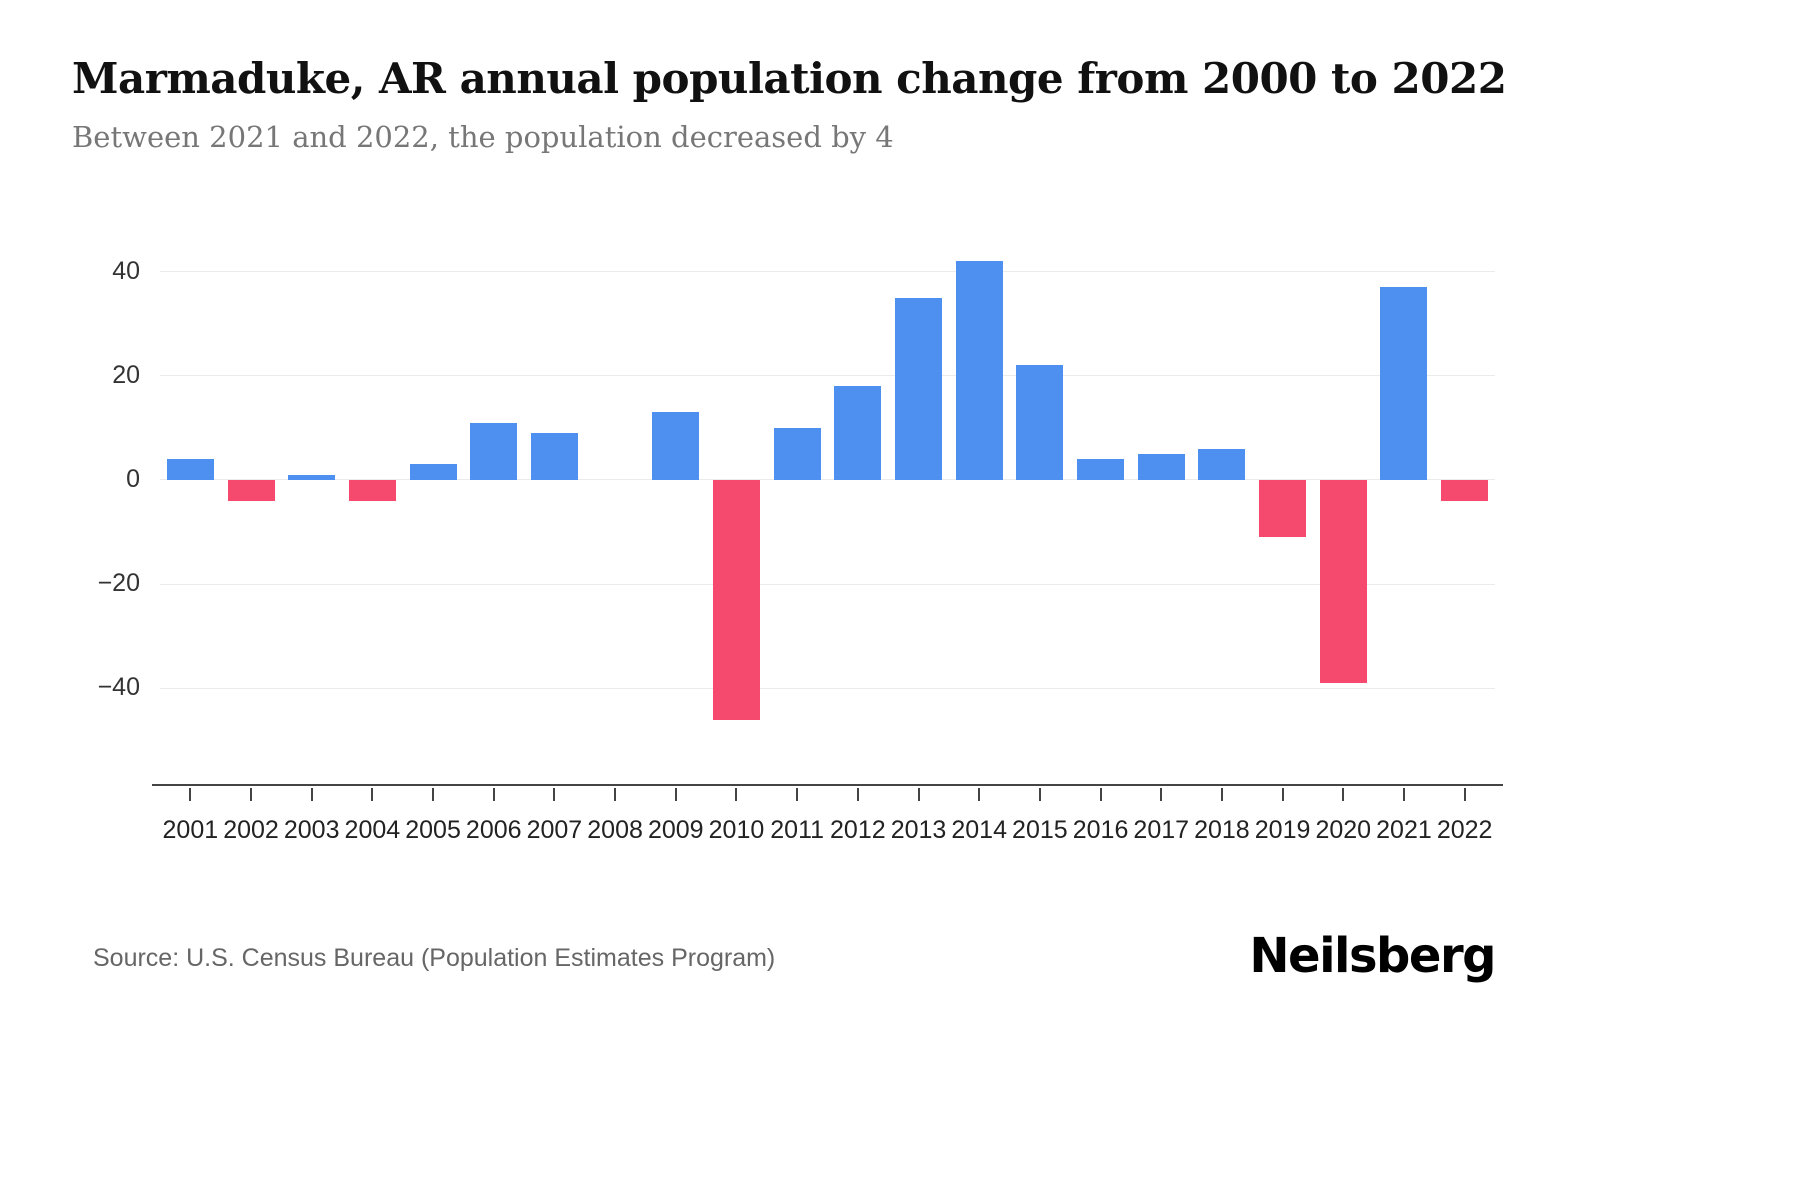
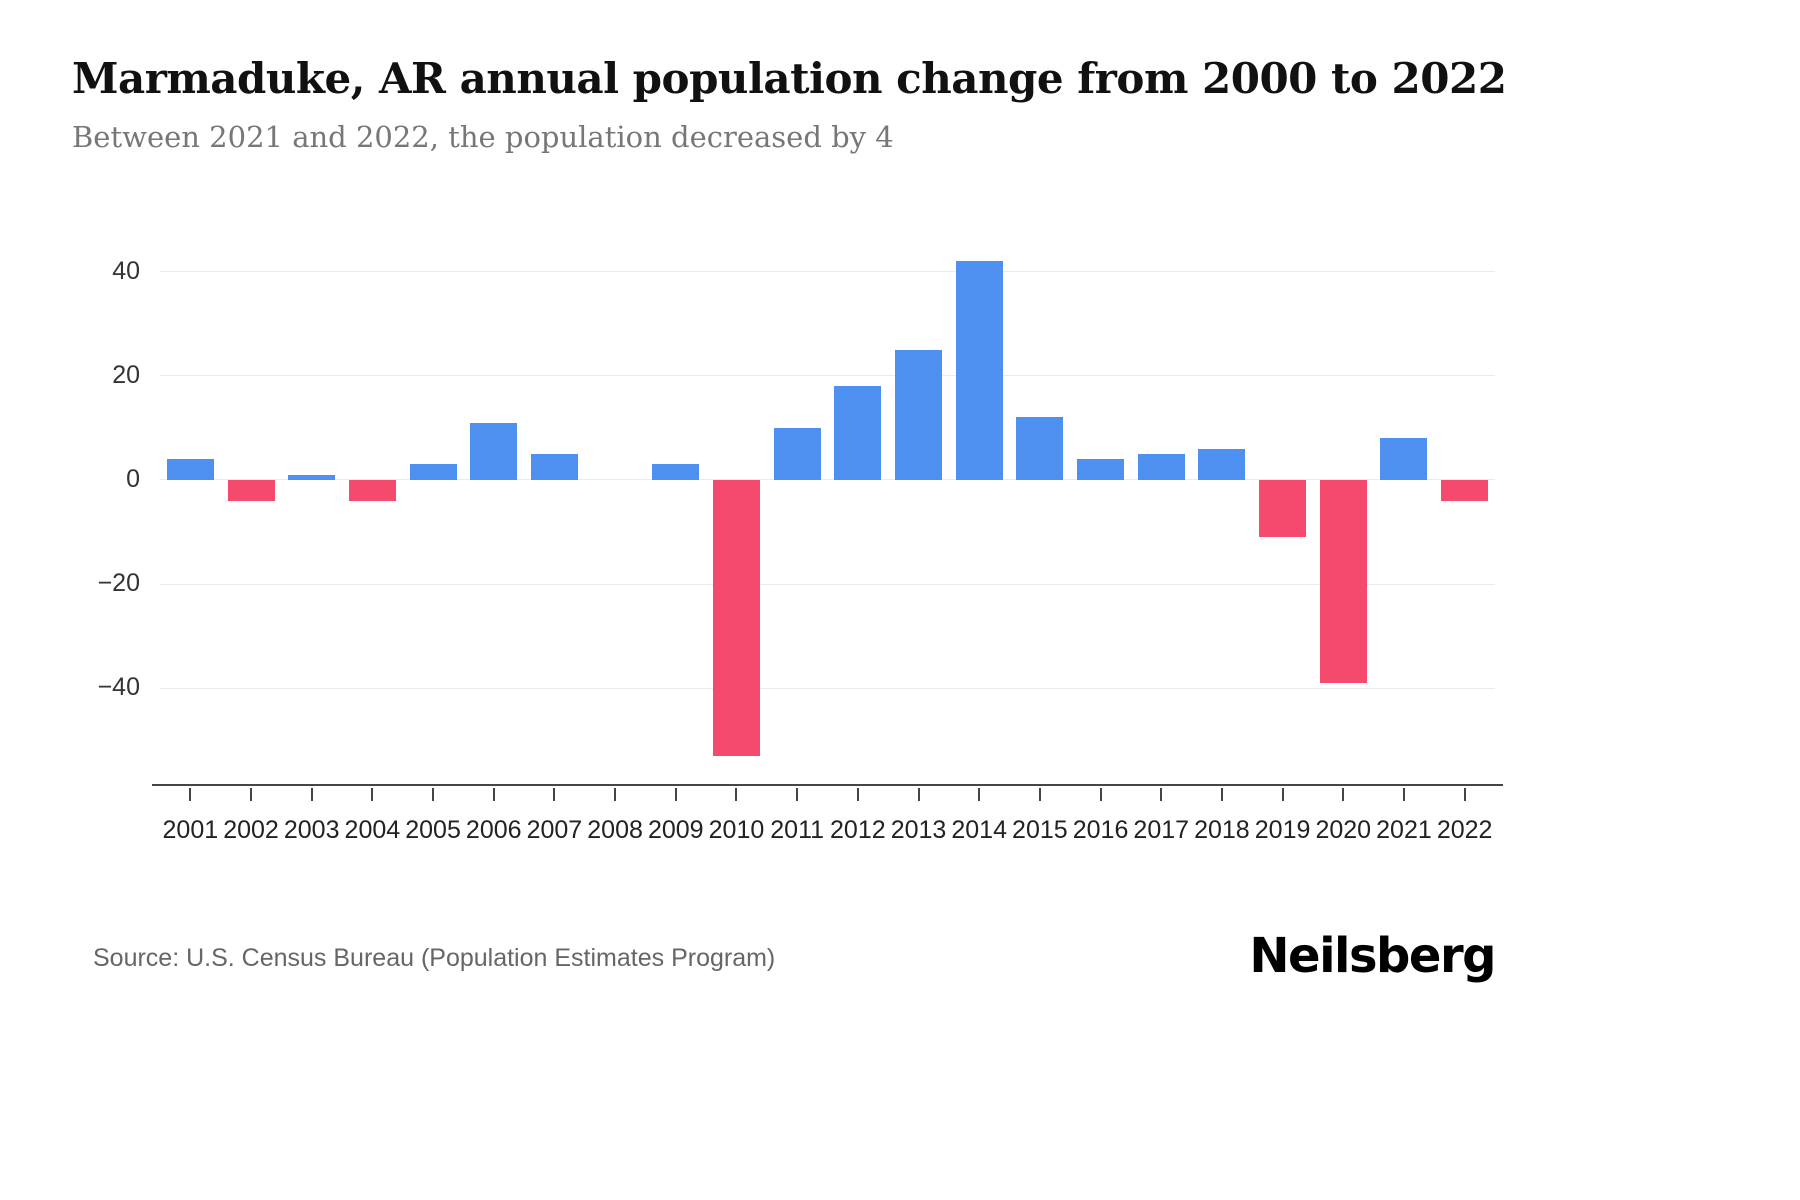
2007: 9 -> 5
2009: 13 -> 3
2010: -46 -> -53
2013: 35 -> 25
2015: 22 -> 12
2021: 37 -> 8
